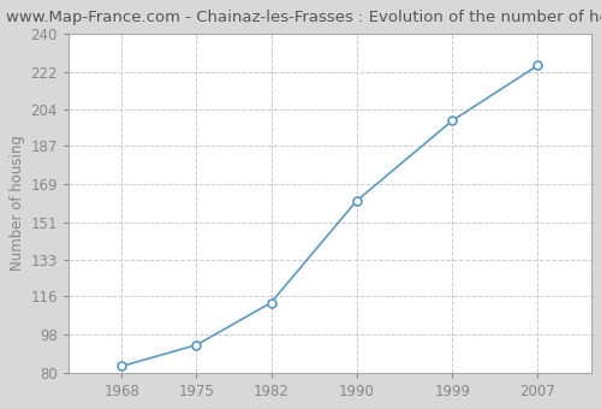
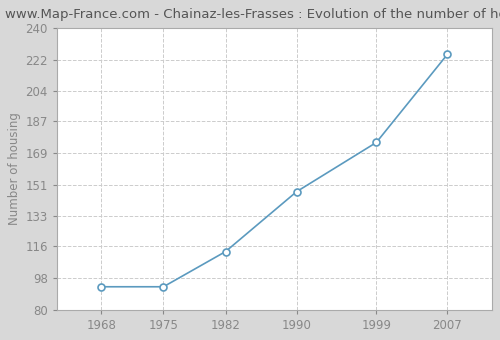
1968: 83 -> 93
1990: 161 -> 147
1999: 199 -> 175
